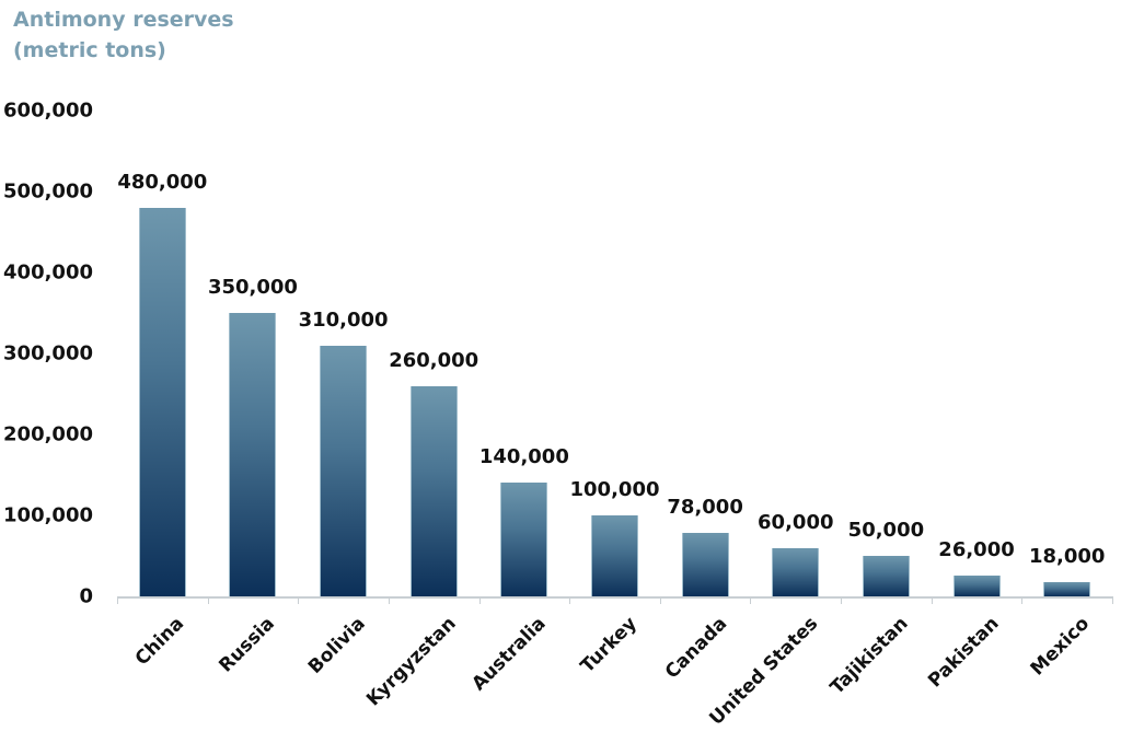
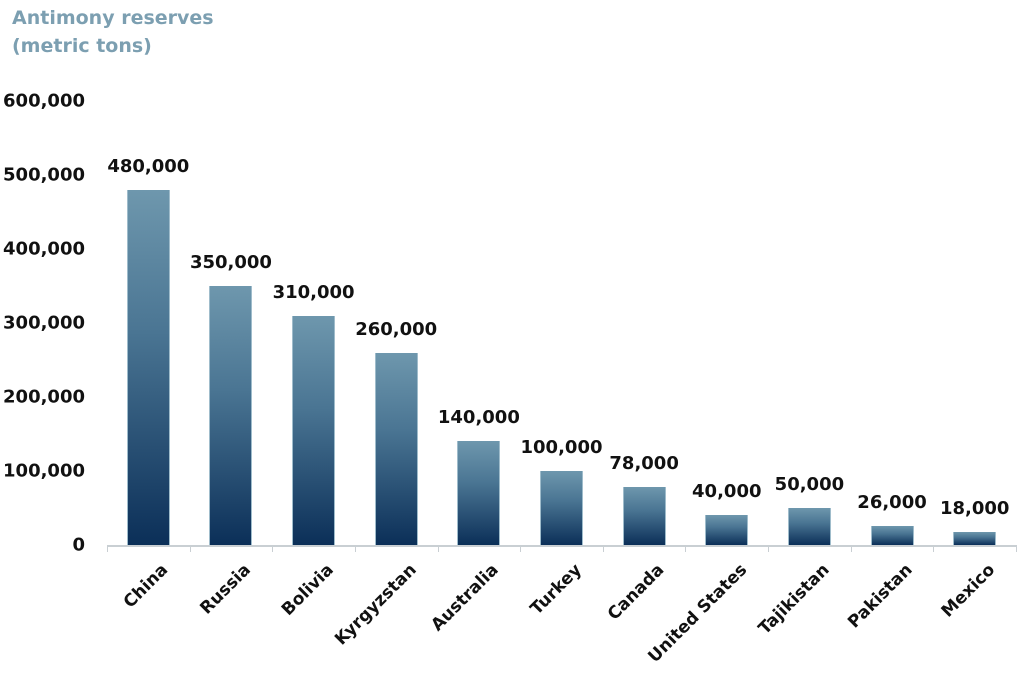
United States: 60,000 -> 40,000
